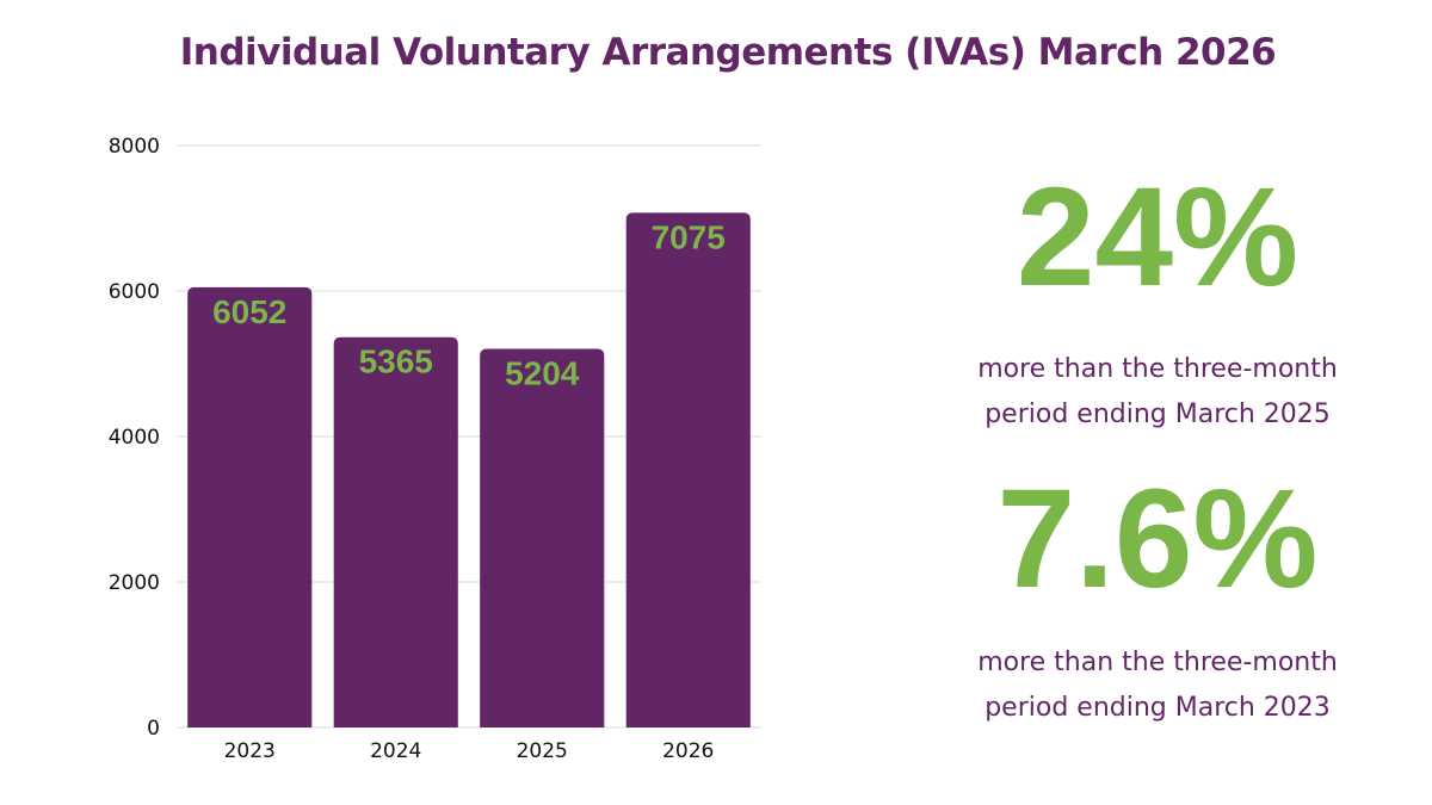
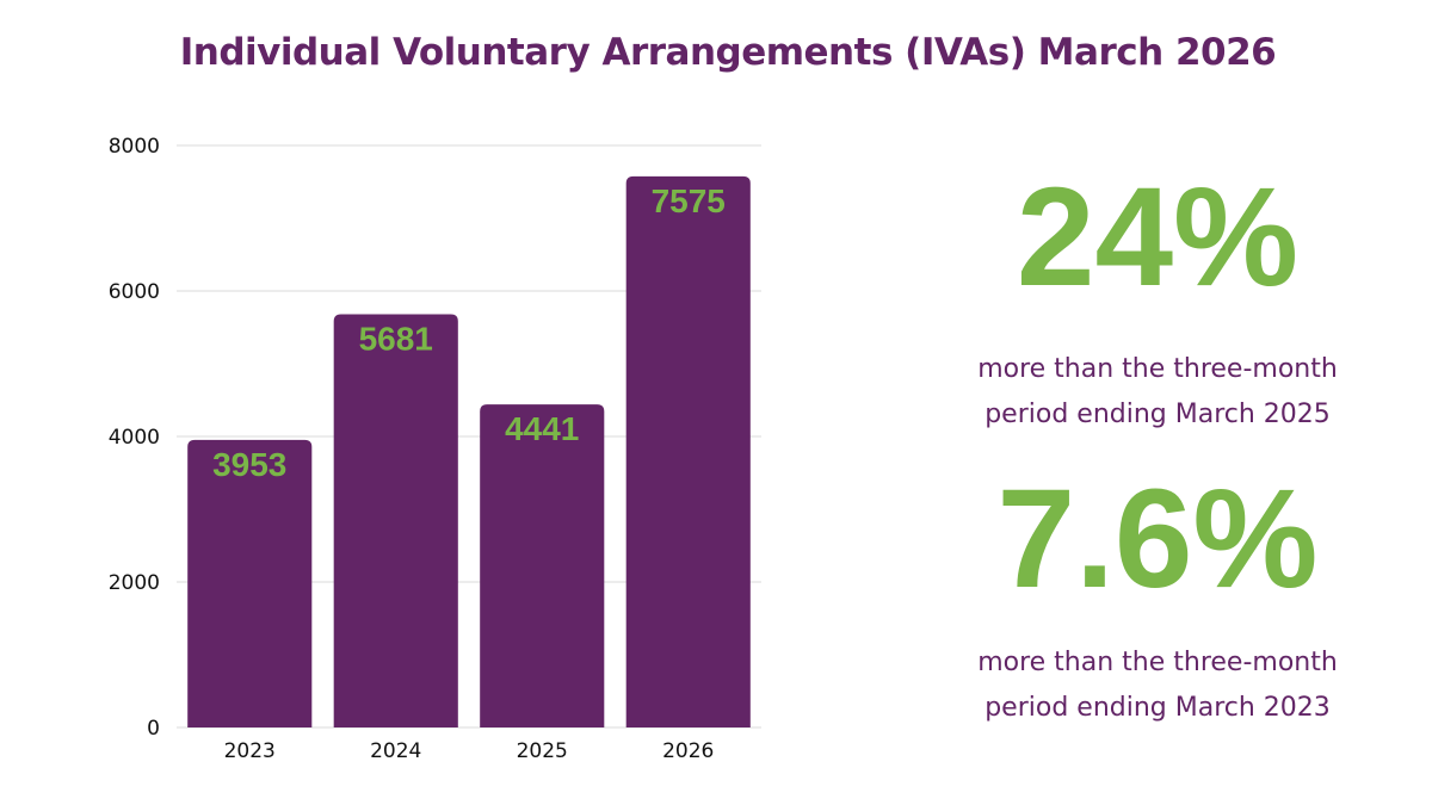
2023: 6052 -> 3953
2024: 5365 -> 5681
2025: 5204 -> 4441
2026: 7075 -> 7575
